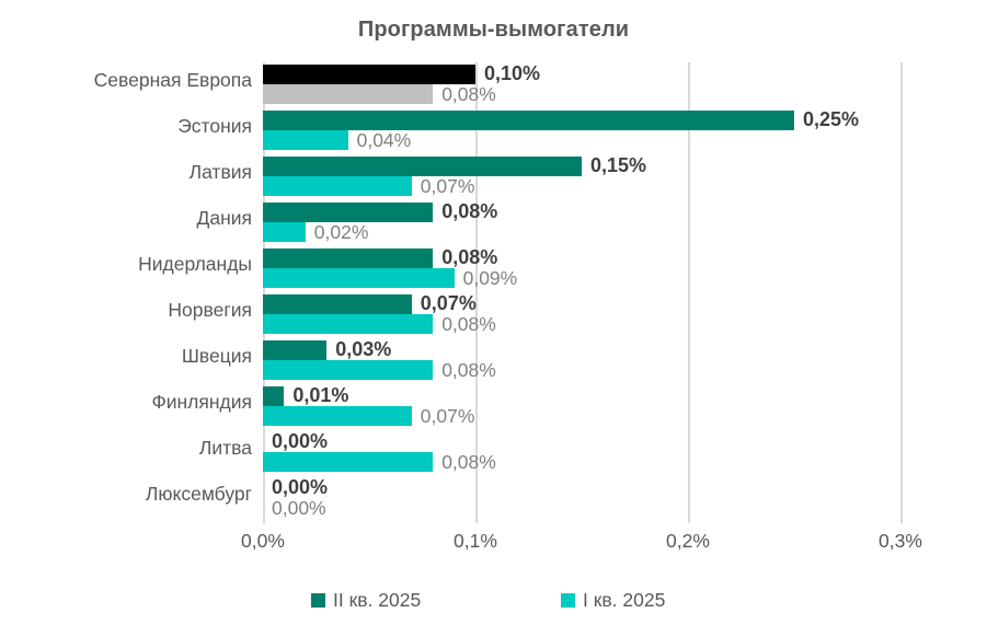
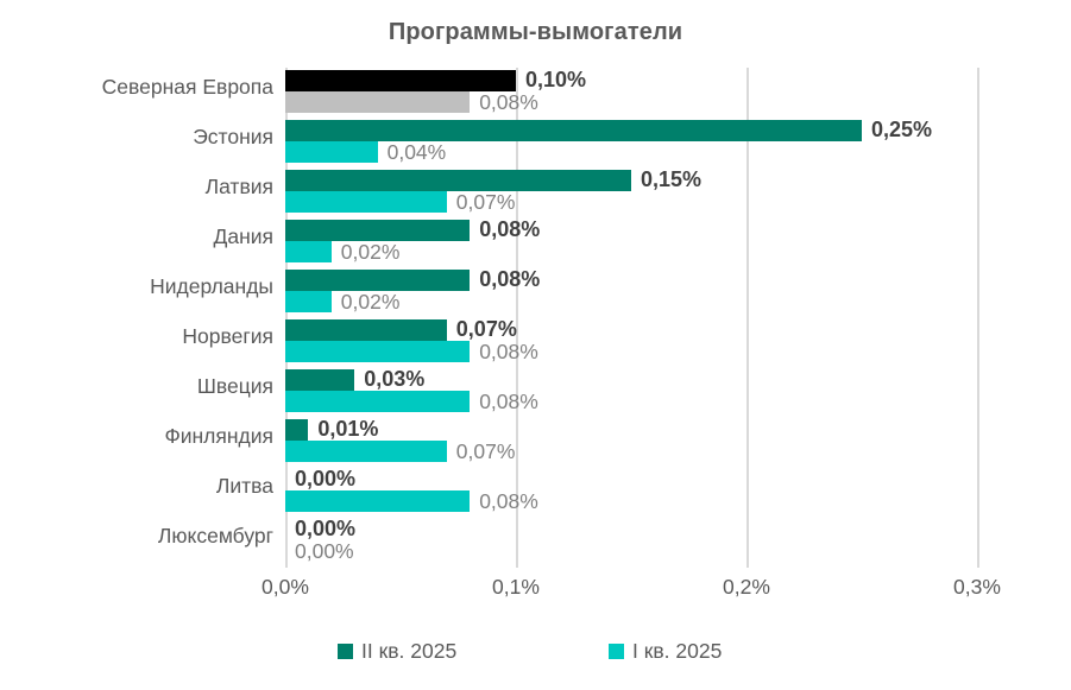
I кв. 2025/Нидерланды: 0,09% -> 0,02%
